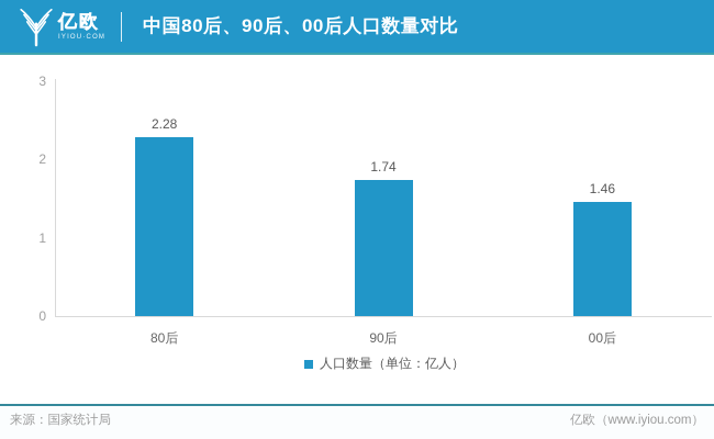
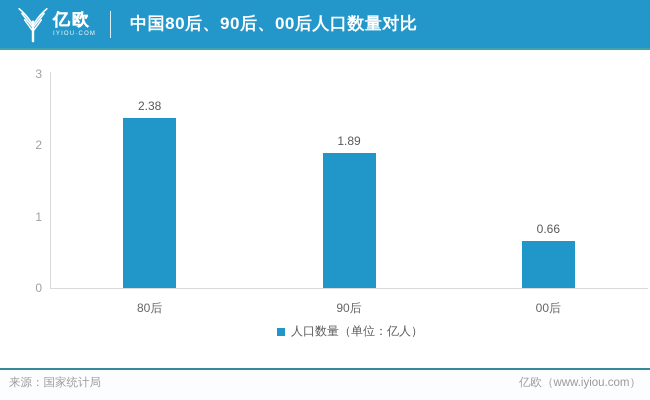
80后: 2.28 -> 2.38
90后: 1.74 -> 1.89
00后: 1.46 -> 0.66
